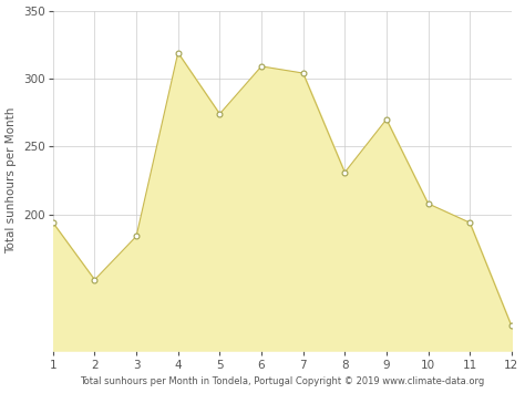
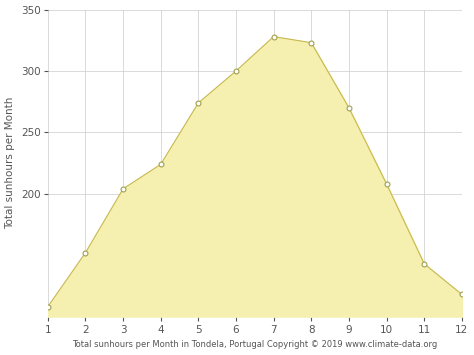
1: 194 -> 108
3: 184 -> 204
4: 319 -> 224
6: 309 -> 300
7: 304 -> 328
8: 231 -> 323
11: 194 -> 143
